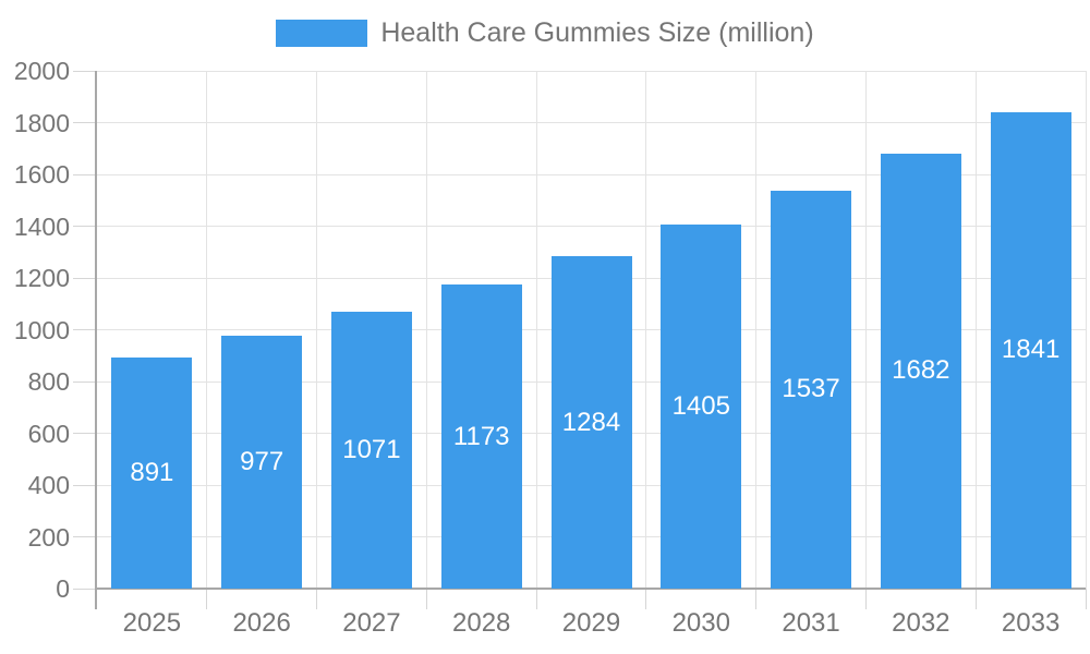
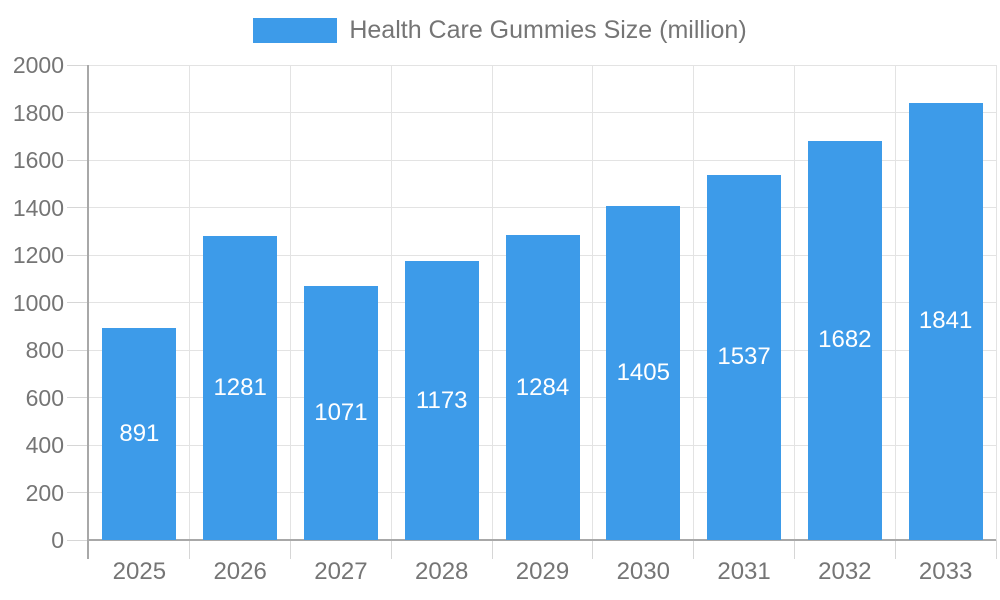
2026: 977 -> 1281
